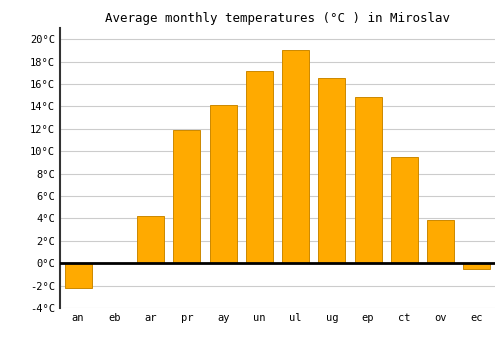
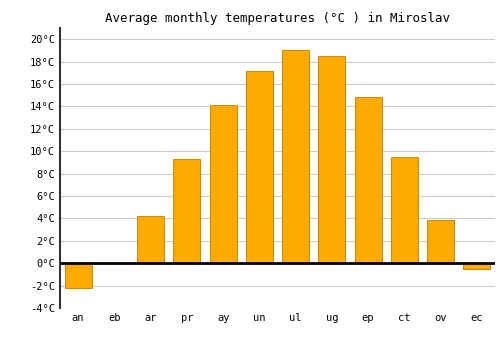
pr: 11.9°C -> 9.3°C
ug: 16.5°C -> 18.5°C
